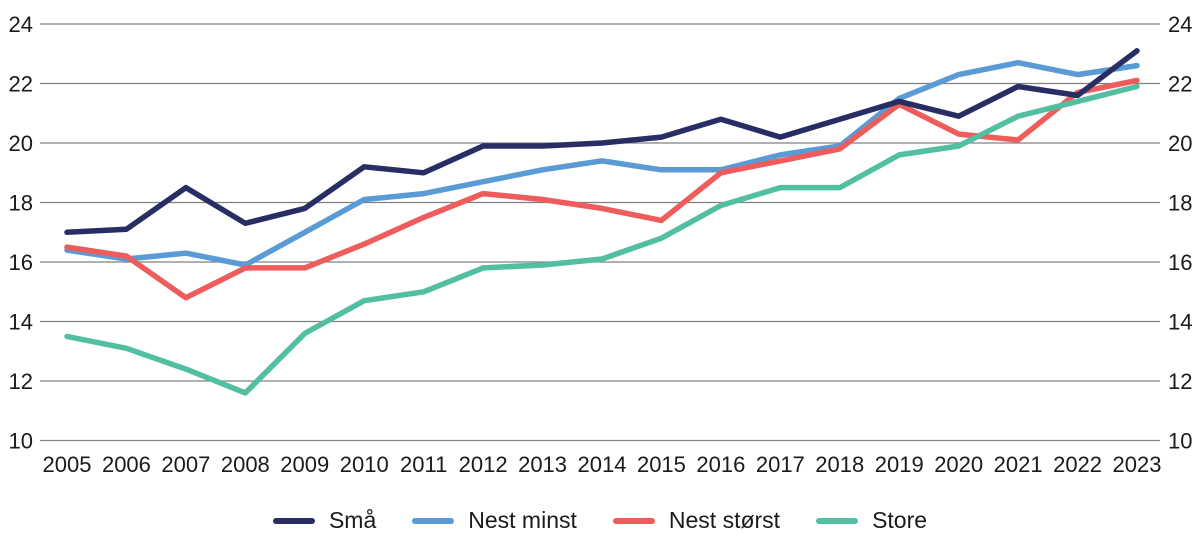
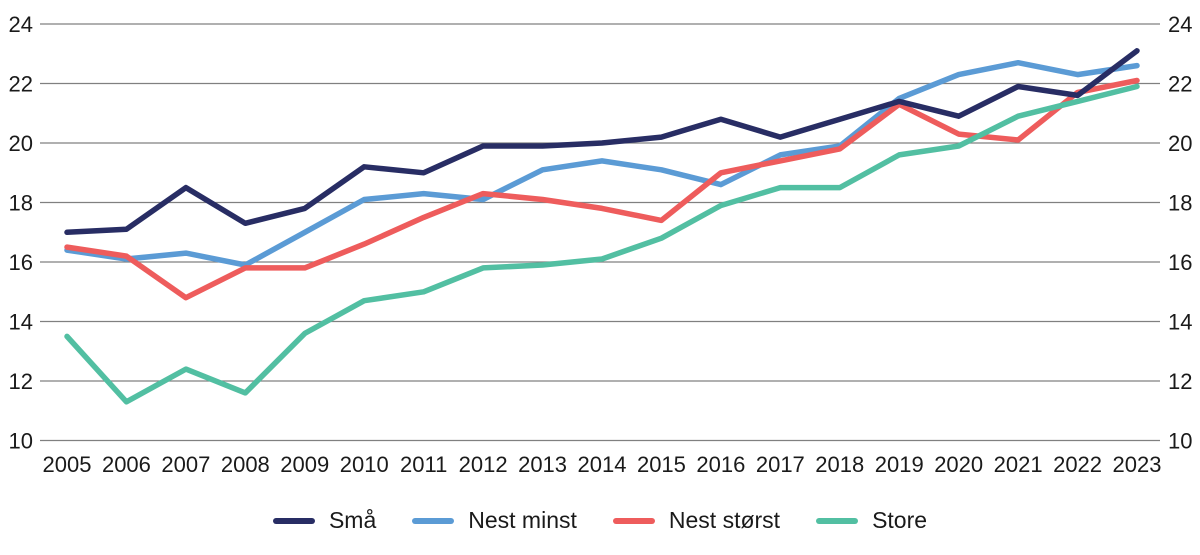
Store/2006: 13.1 -> 11.3
Nest minst/2012: 18.7 -> 18.1
Nest minst/2016: 19.1 -> 18.6
